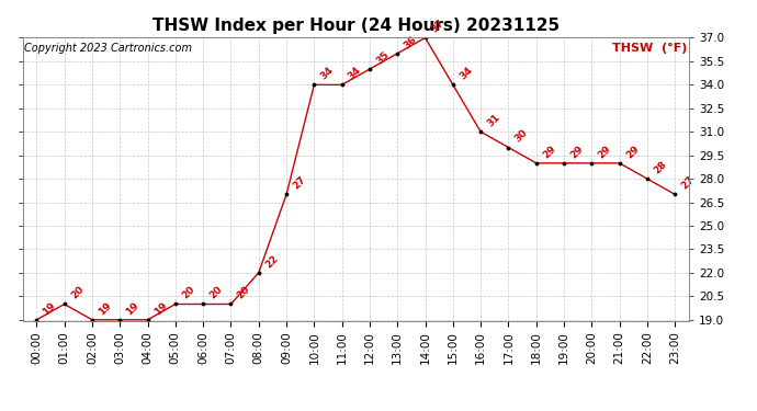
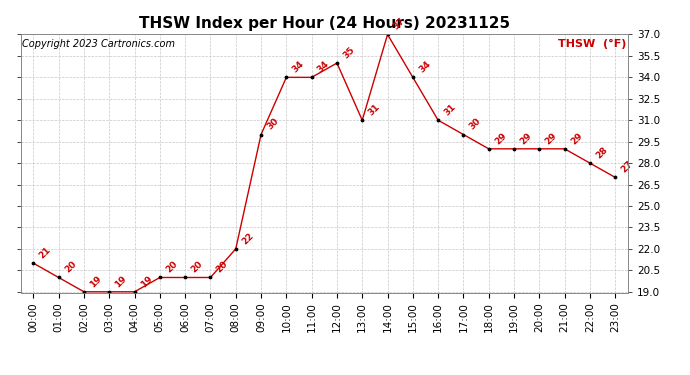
00:00: 19 -> 21
09:00: 27 -> 30
13:00: 36 -> 31
